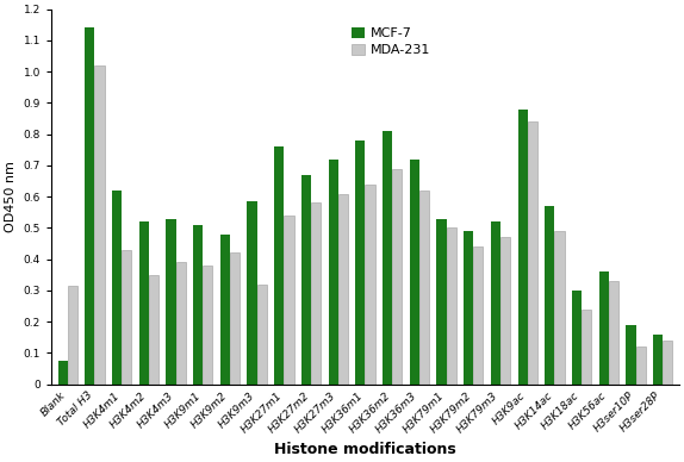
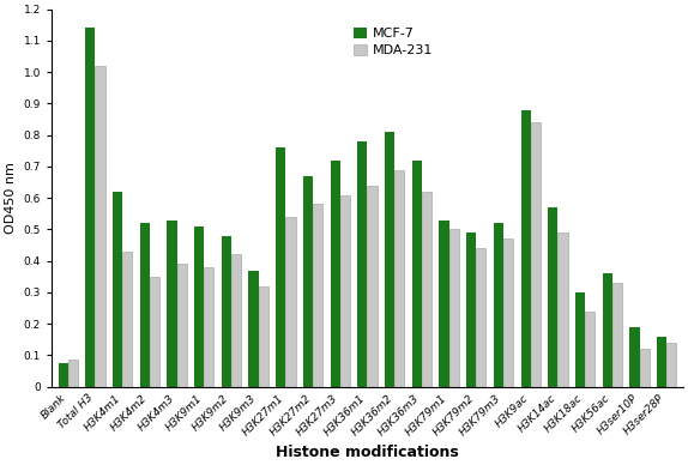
MDA-231/Blank: 0.315 -> 0.085
MCF-7/H3K9m3: 0.585 -> 0.370
